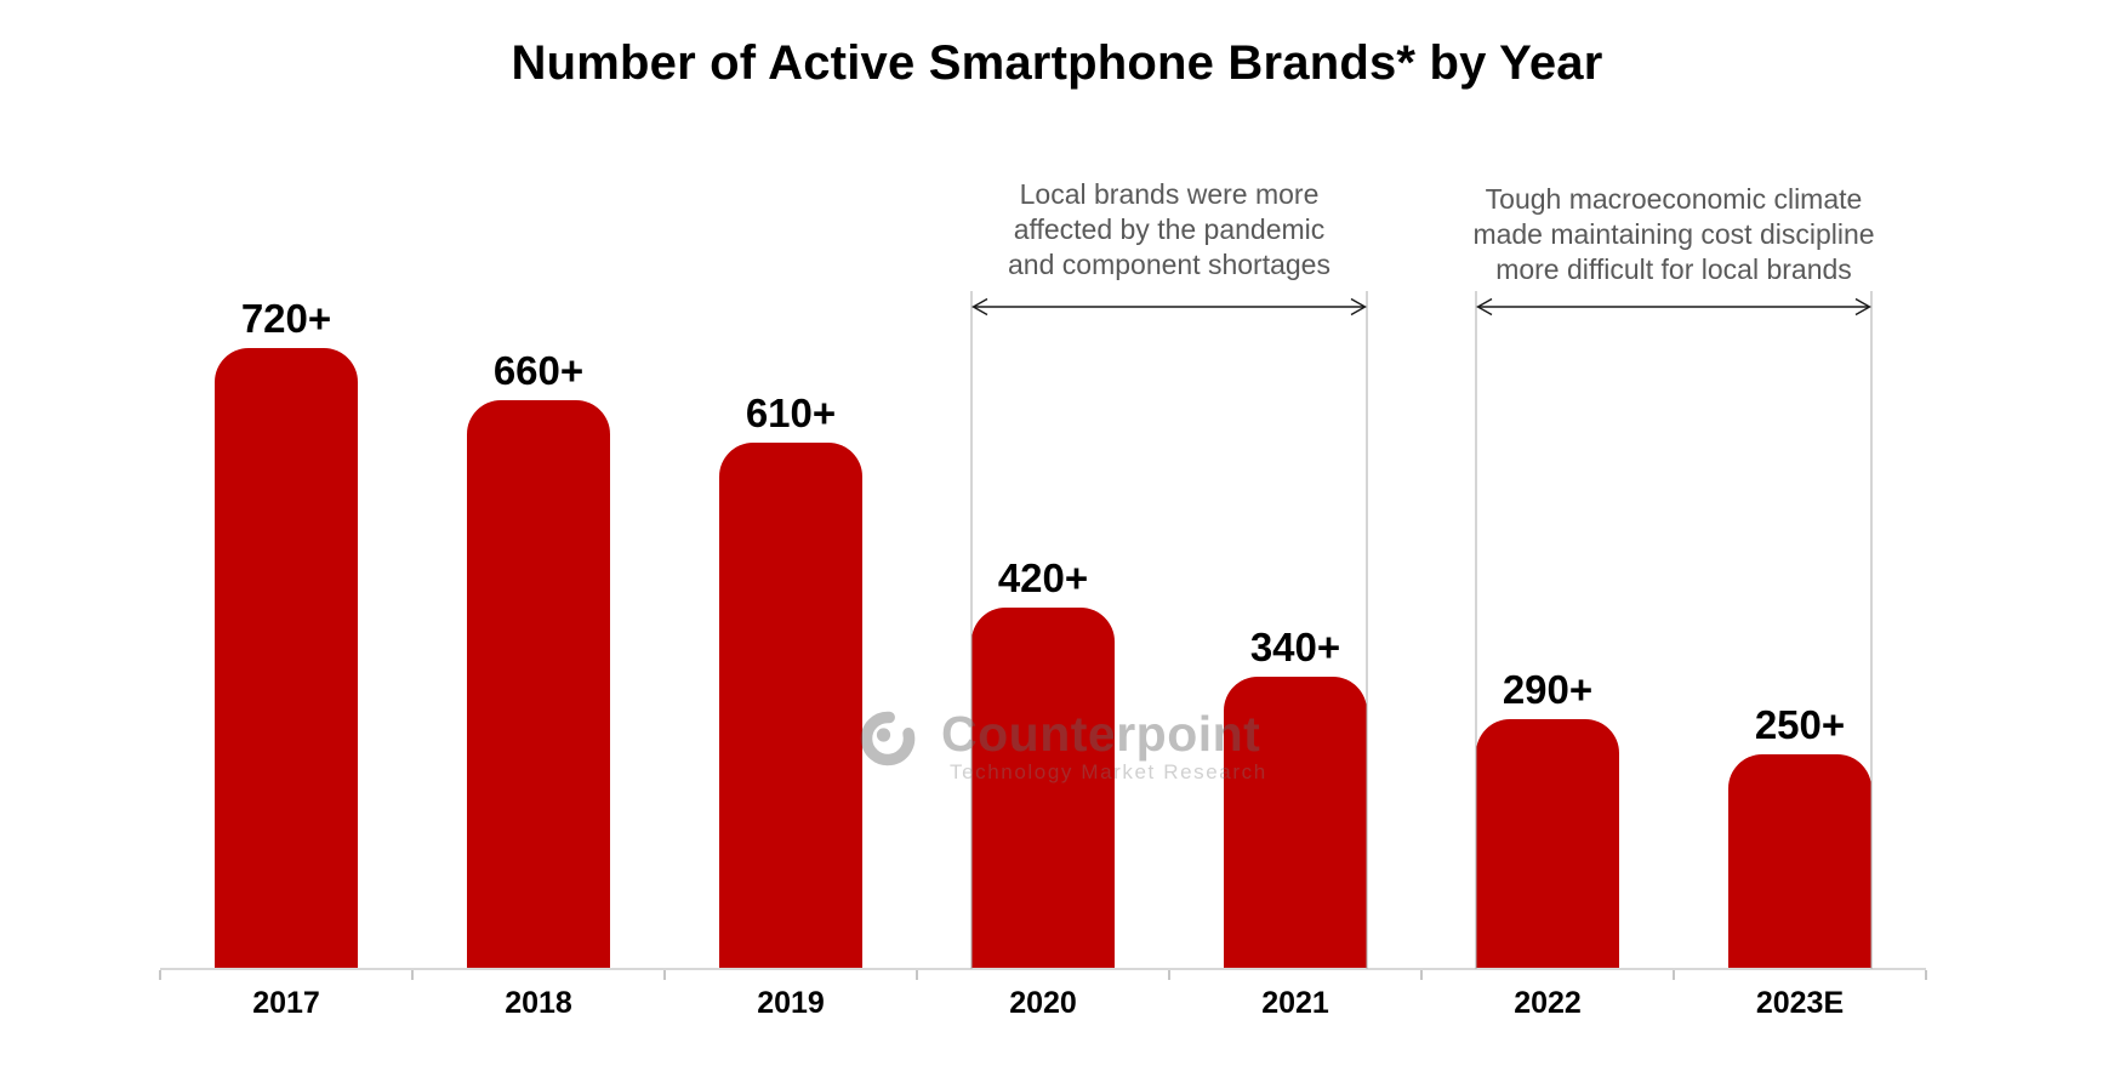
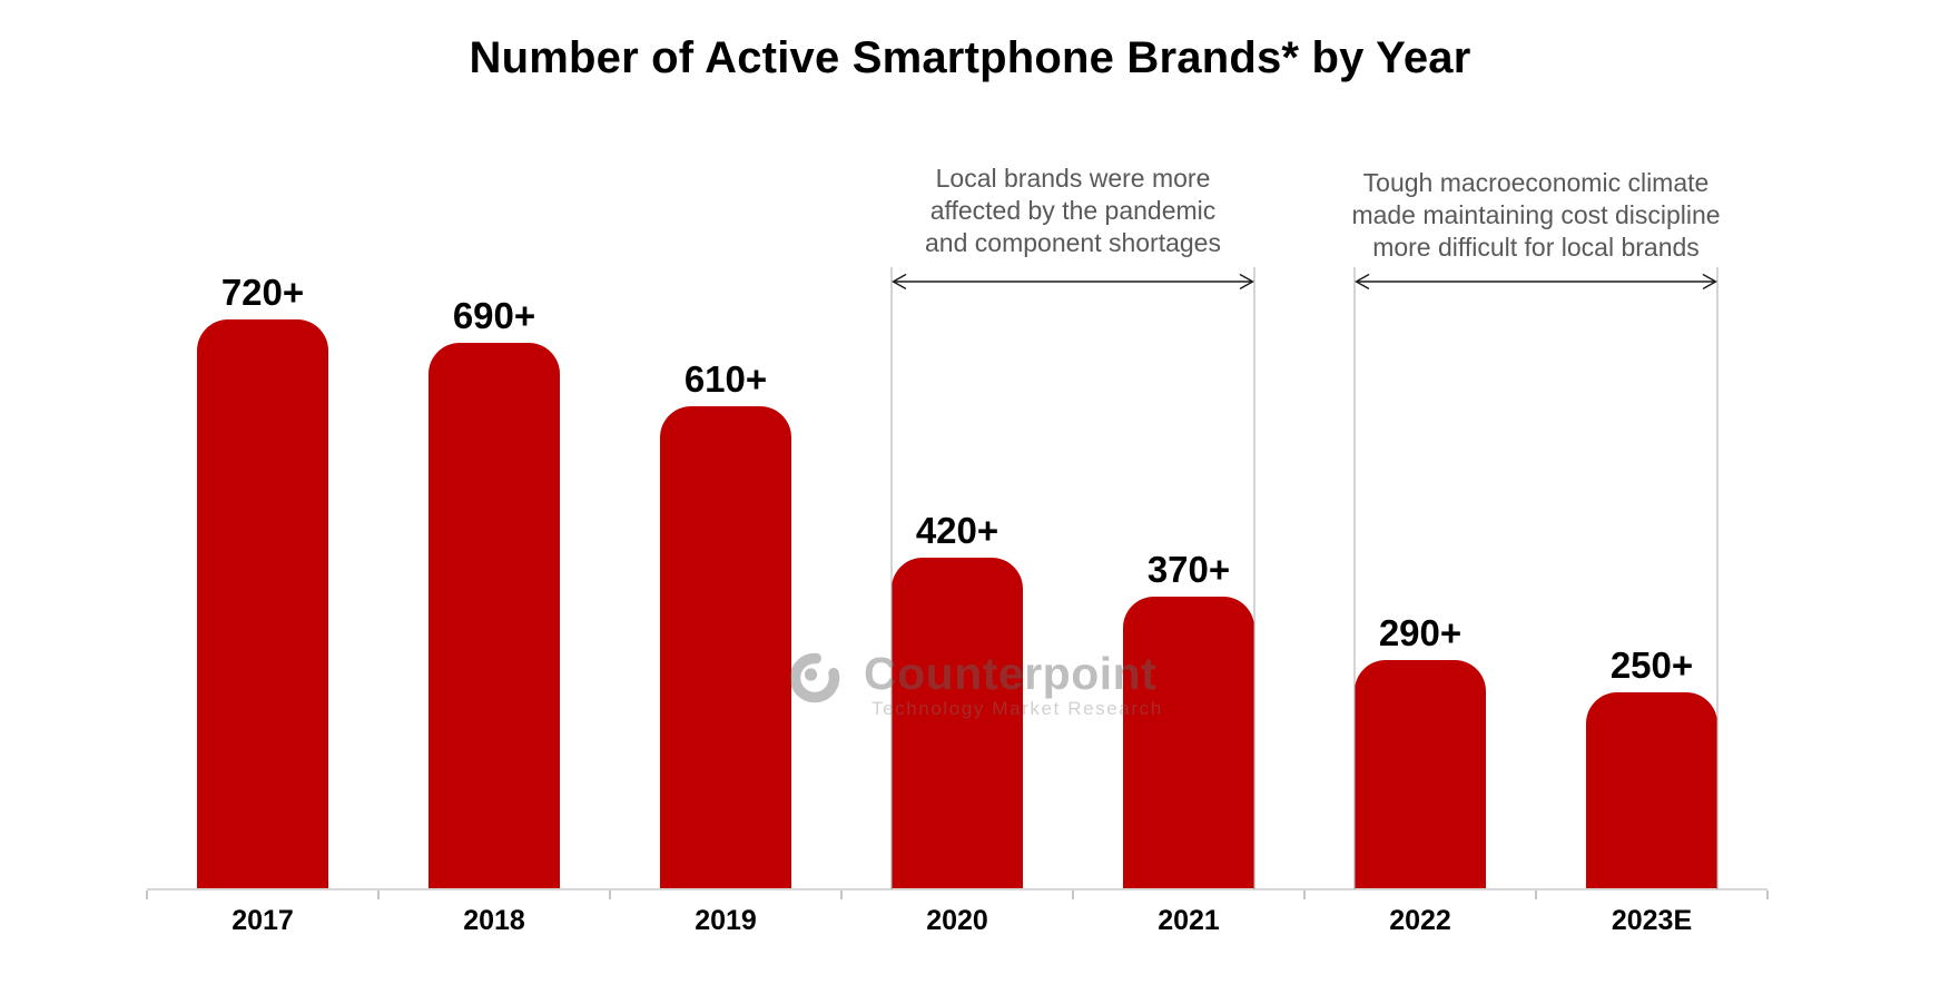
2018: 660 -> 690
2021: 340 -> 370
